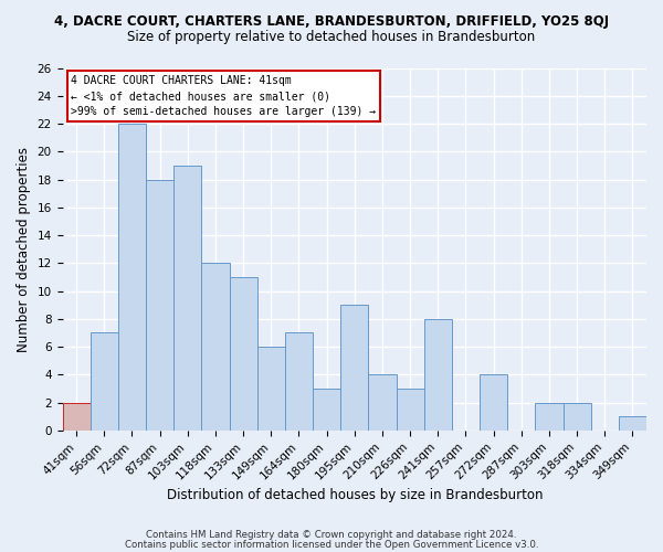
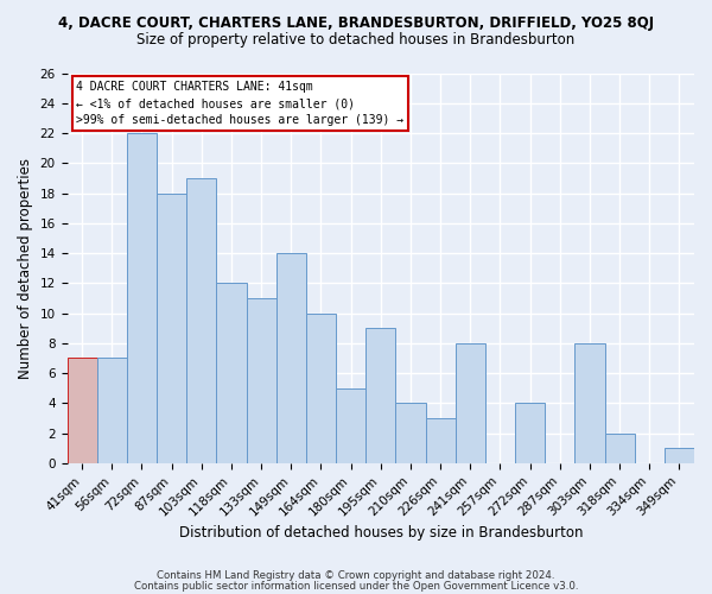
41sqm: 2 -> 7
149sqm: 6 -> 14
164sqm: 7 -> 10
180sqm: 3 -> 5
303sqm: 2 -> 8
